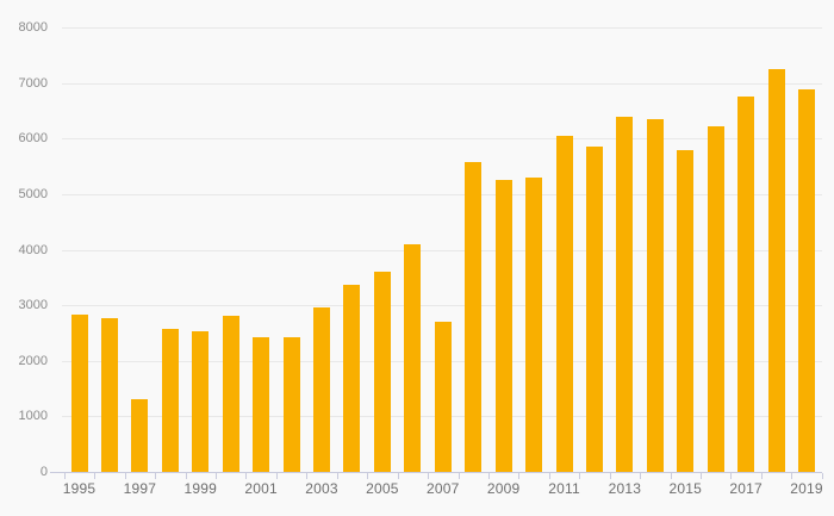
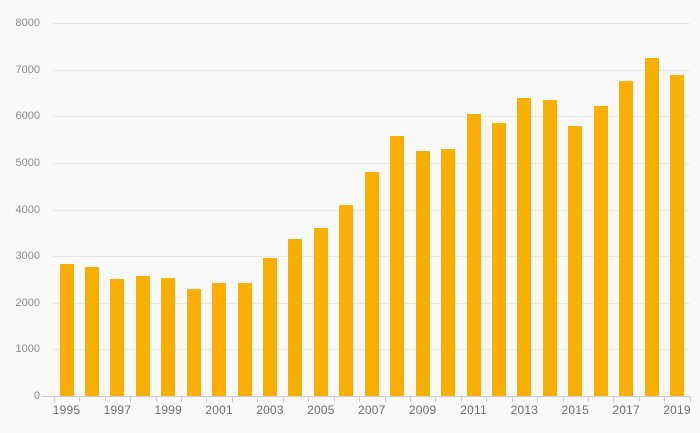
1997: 1300 -> 2500
2000: 2800 -> 2300
2007: 2700 -> 4800
